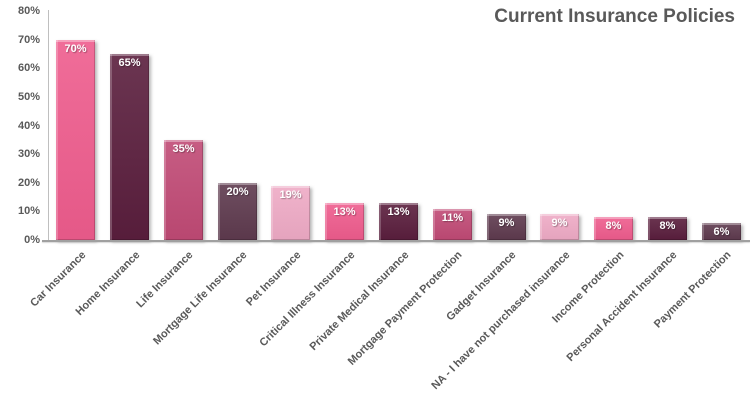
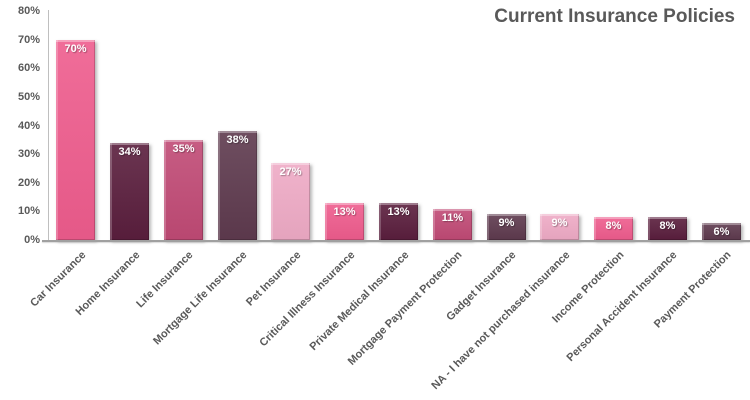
Home Insurance: 65% -> 34%
Mortgage Life Insurance: 20% -> 38%
Pet Insurance: 19% -> 27%
